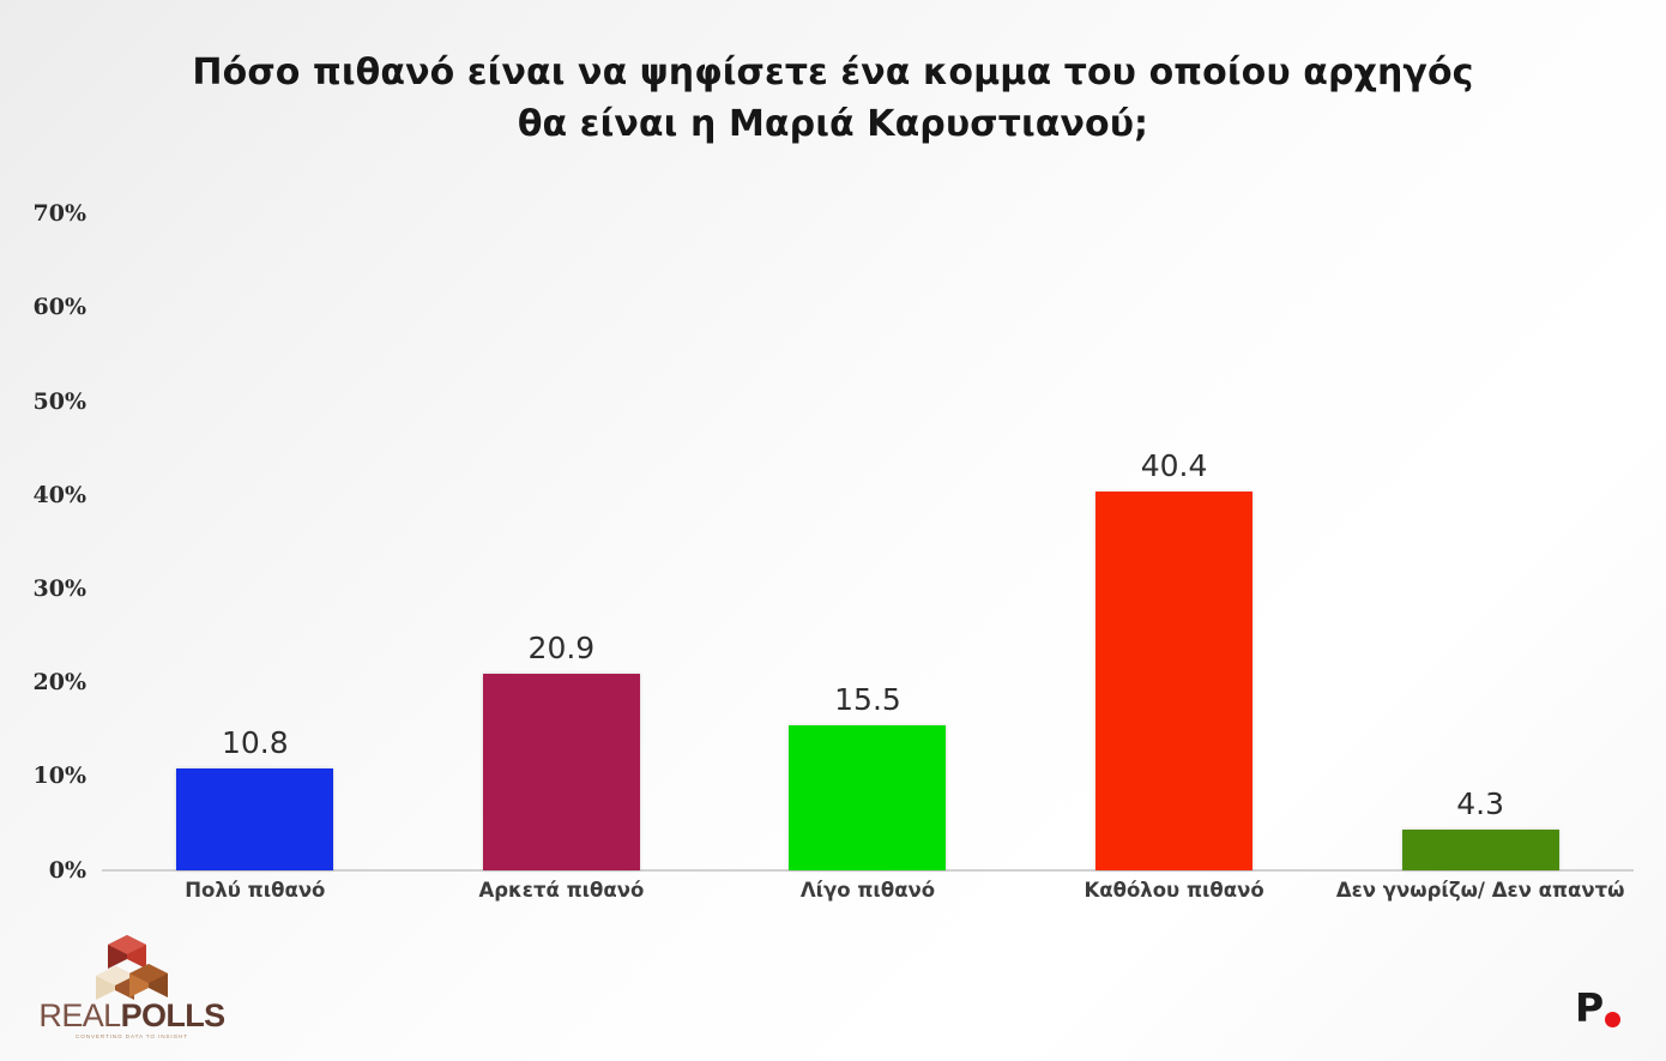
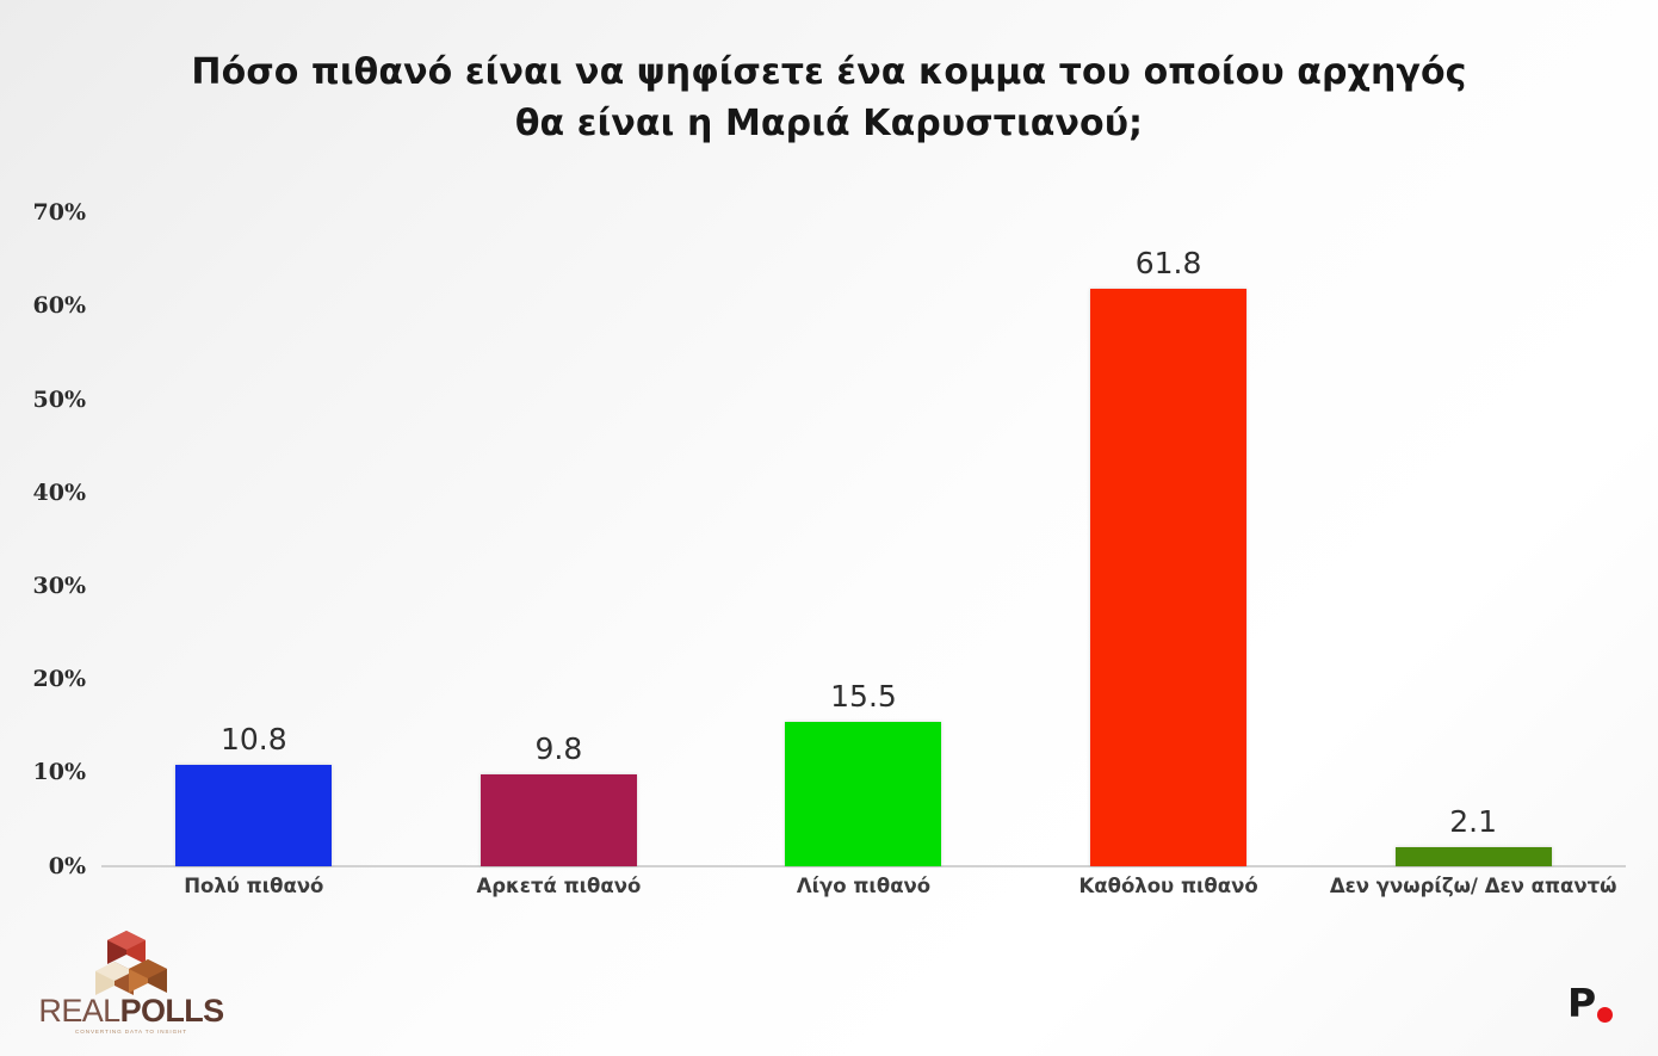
Αρκετά πιθανό: 20.9 -> 9.8
Καθόλου πιθανό: 40.4 -> 61.8
Δεν γνωρίζω/ Δεν απαντώ: 4.3 -> 2.1
